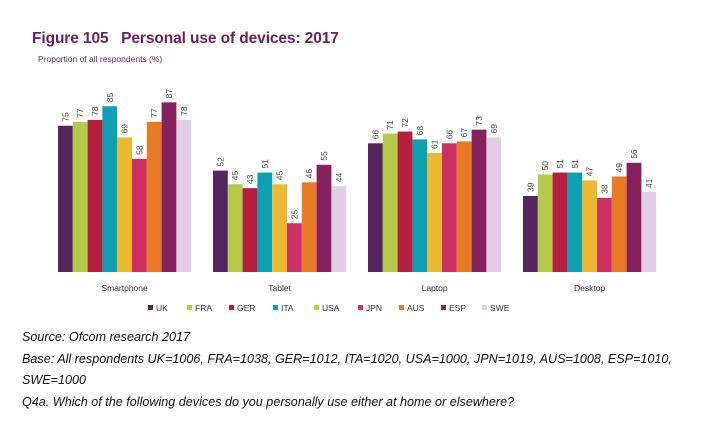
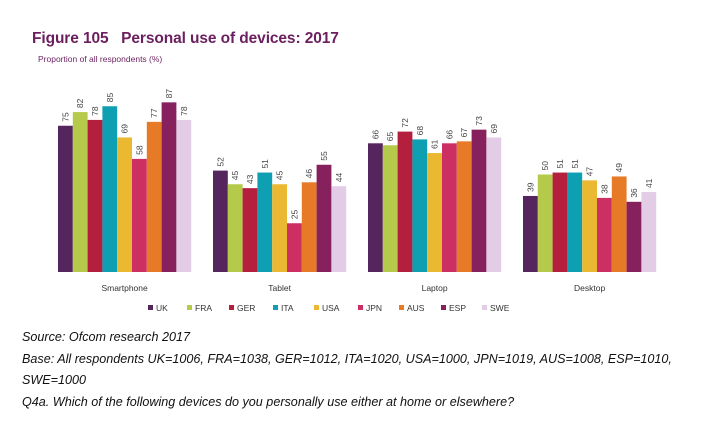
FRA/Smartphone: 77 -> 82
FRA/Laptop: 71 -> 65
ESP/Desktop: 56 -> 36
